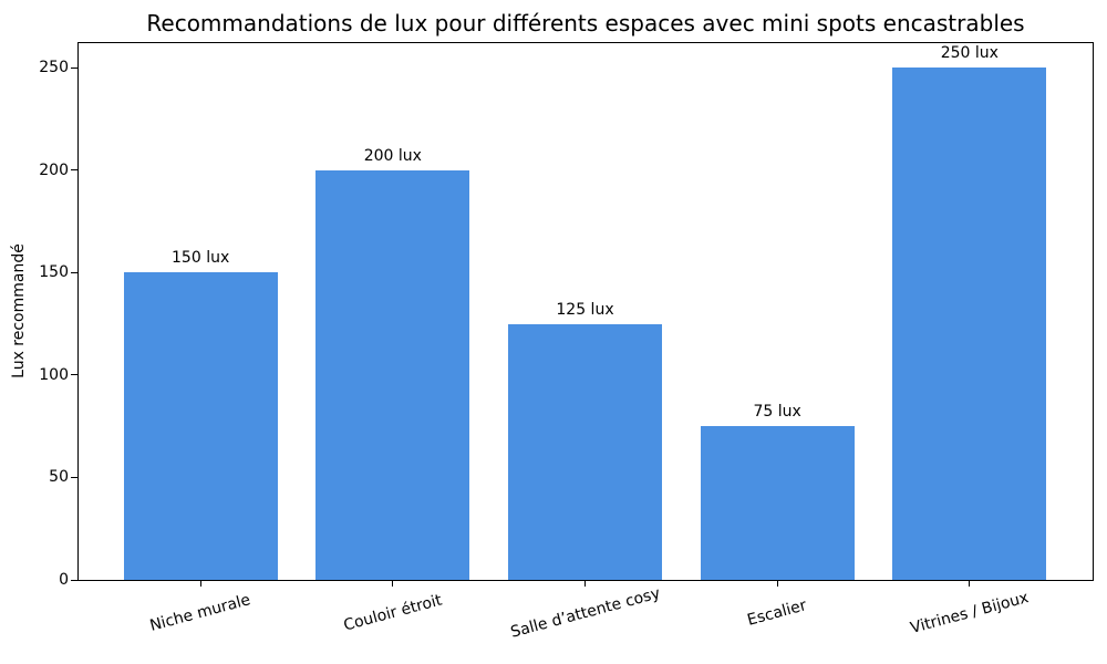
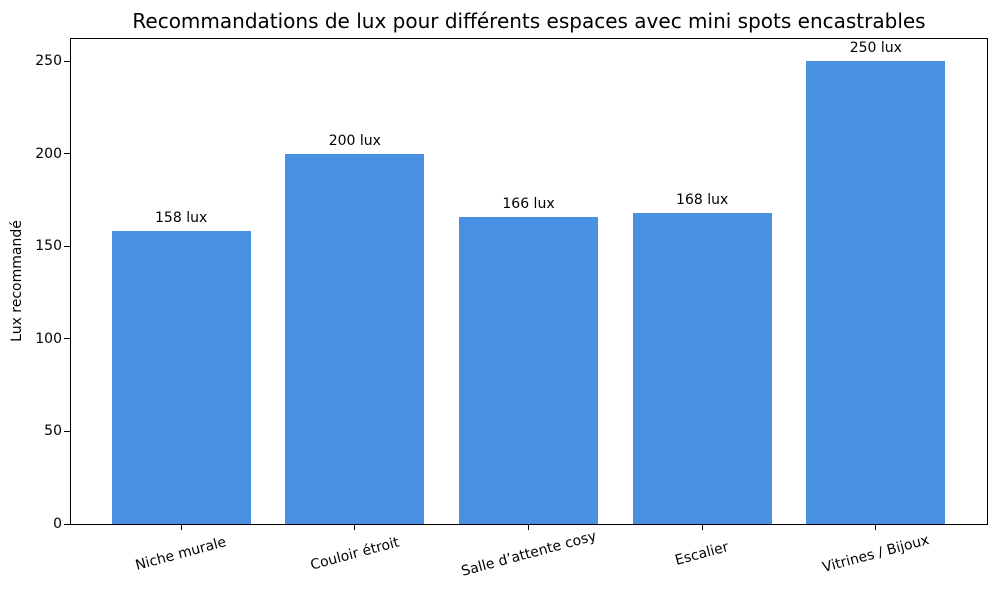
Niche murale: 150 -> 158
Salle d’attente cosy: 125 -> 166
Escalier: 75 -> 168
